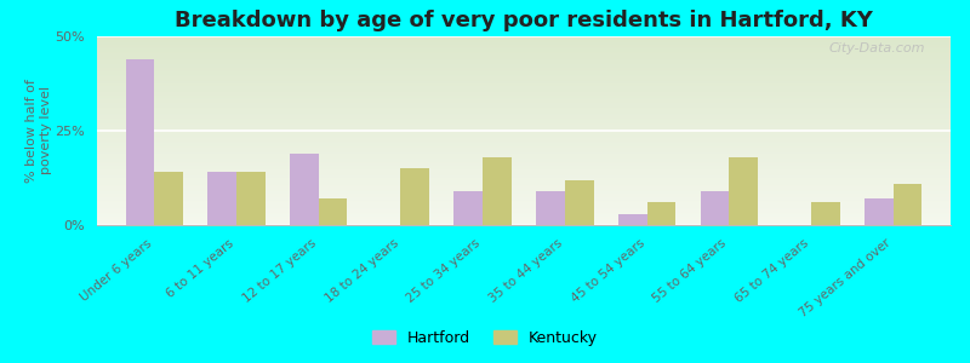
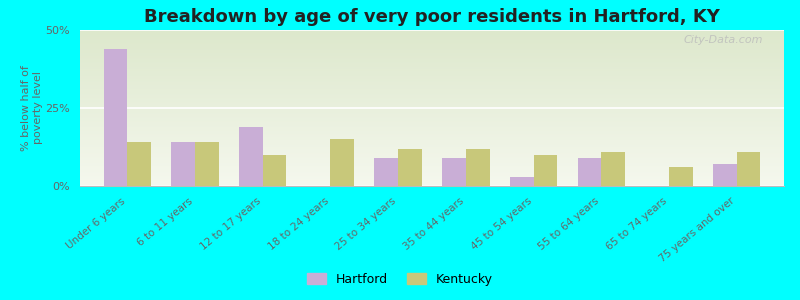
Kentucky/12 to 17 years: 7% -> 10%
Kentucky/25 to 34 years: 18% -> 12%
Kentucky/45 to 54 years: 6% -> 10%
Kentucky/55 to 64 years: 18% -> 11%
